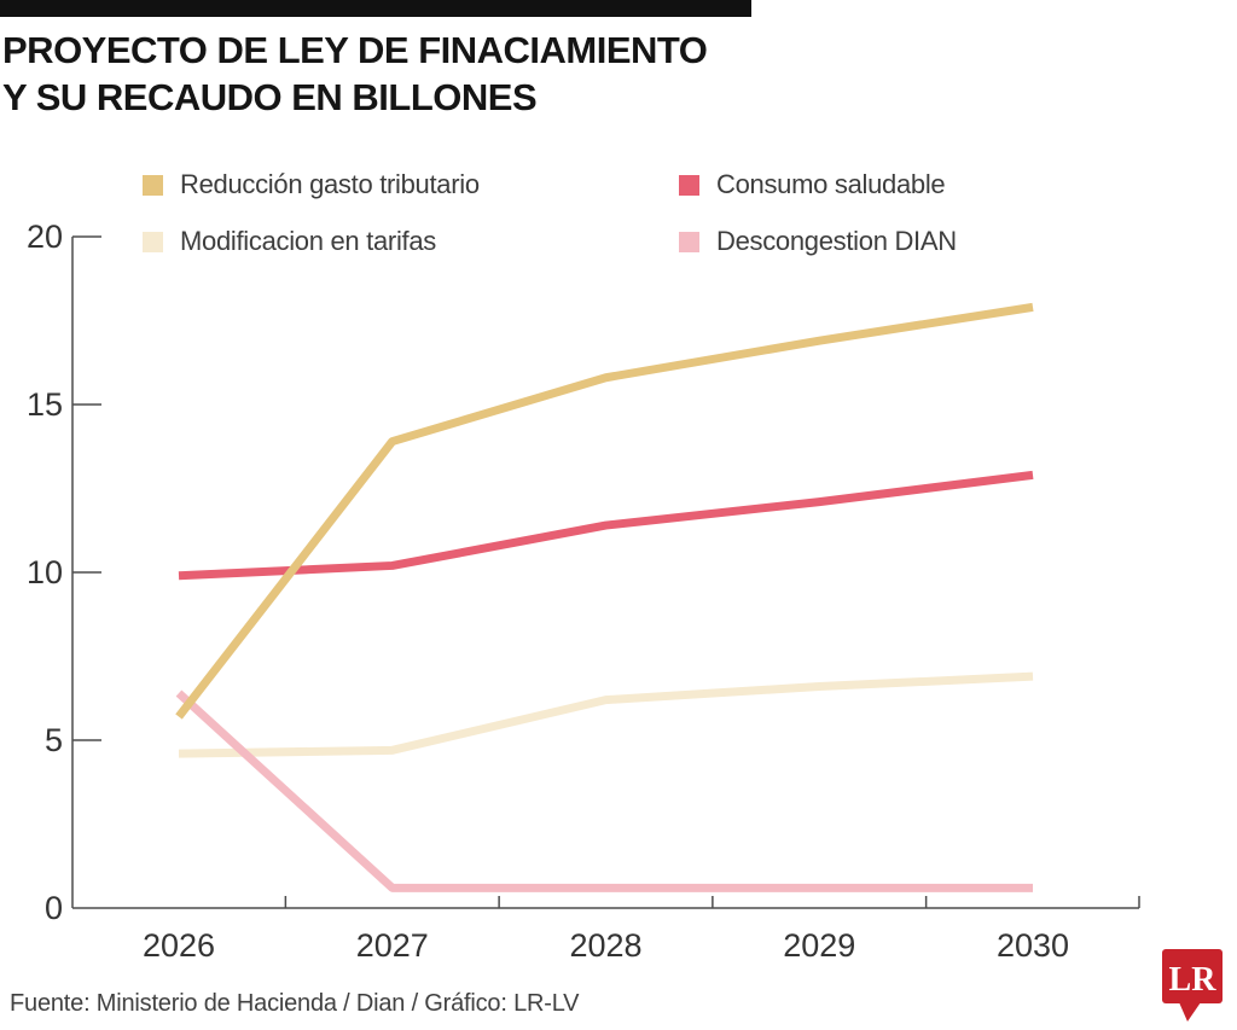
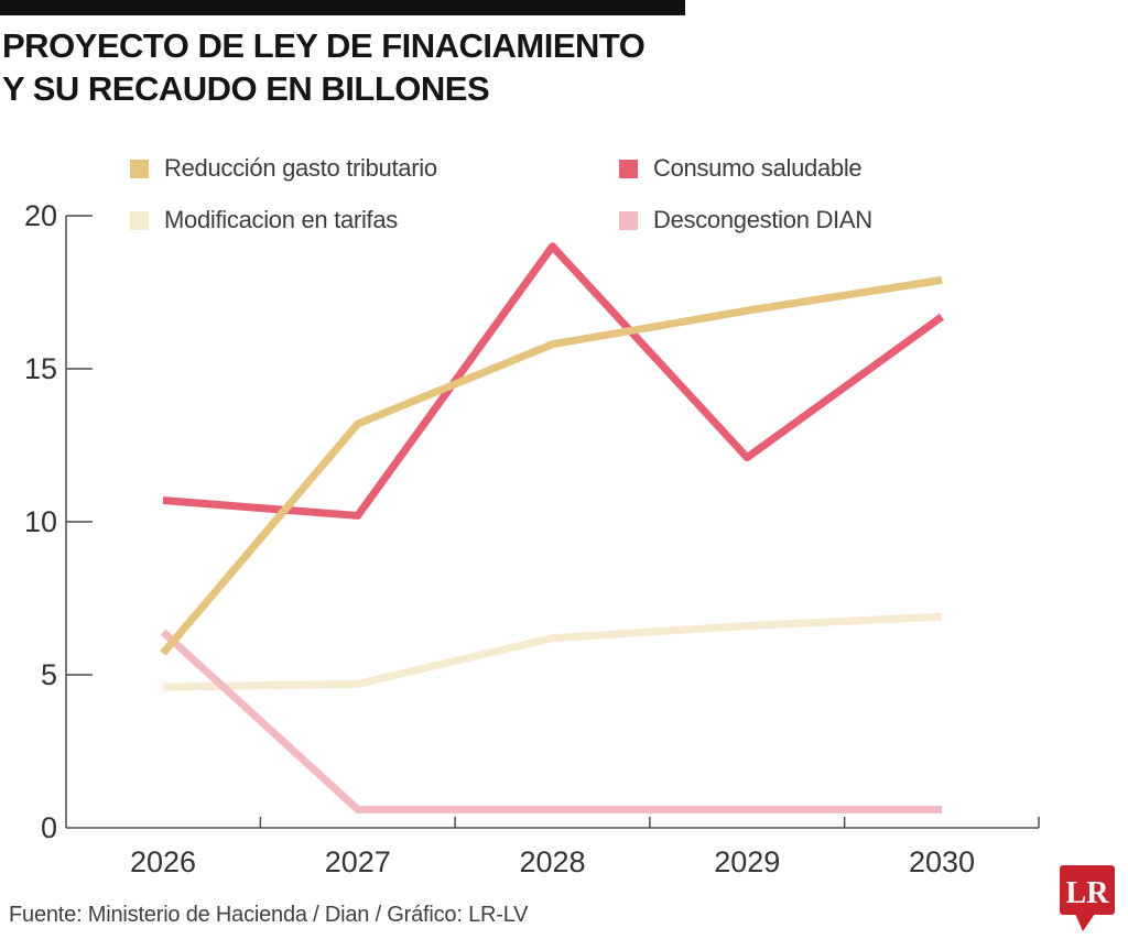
Consumo saludable/2026: 9.9 -> 10.7
Reducción gasto tributario/2027: 13.9 -> 13.2
Consumo saludable/2028: 11.4 -> 19.0
Consumo saludable/2030: 12.9 -> 16.7
